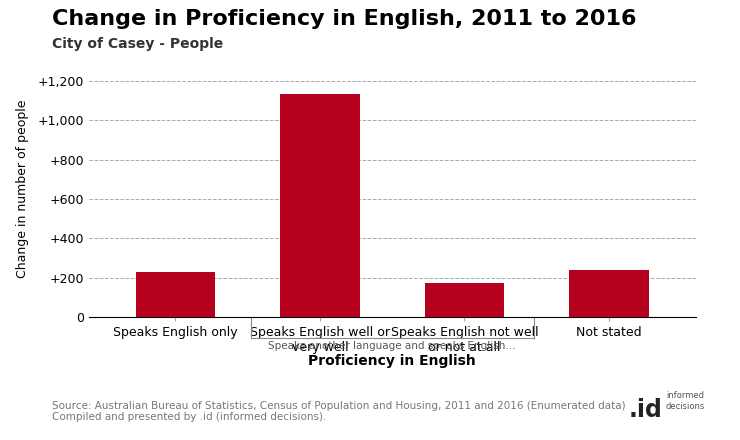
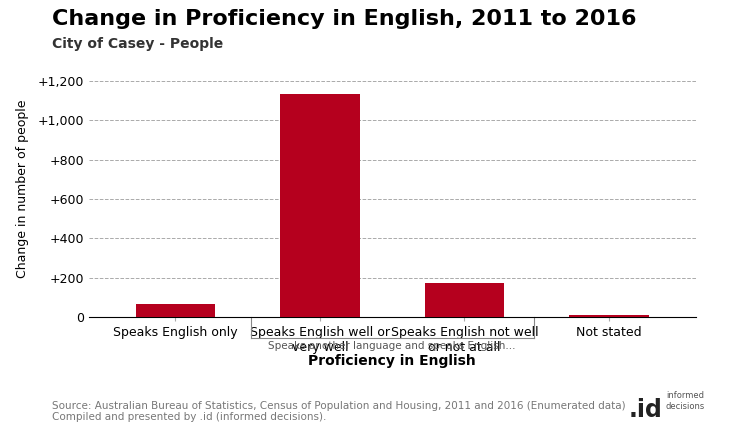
Speaks English only: 230 -> 60
Not stated: 240 -> 10
